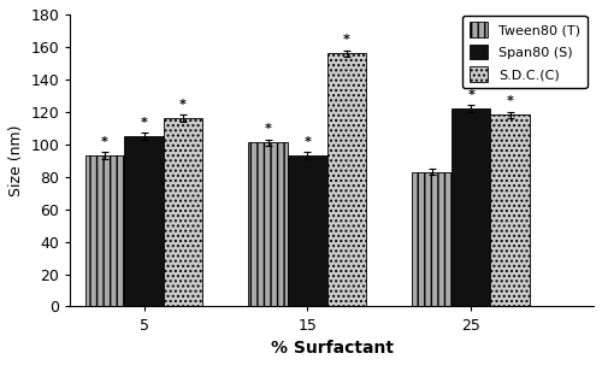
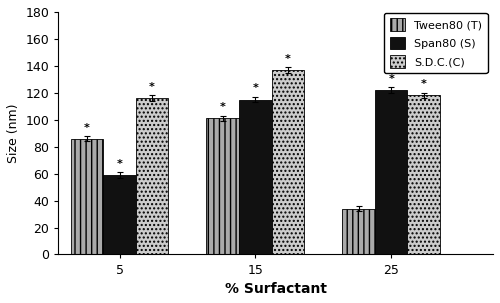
Tween80 (T)/5: 93 -> 86
Span80 (S)/5: 105 -> 59
Span80 (S)/15: 93 -> 115
S.D.C.(C)/15: 156 -> 137
Tween80 (T)/25: 83 -> 34
